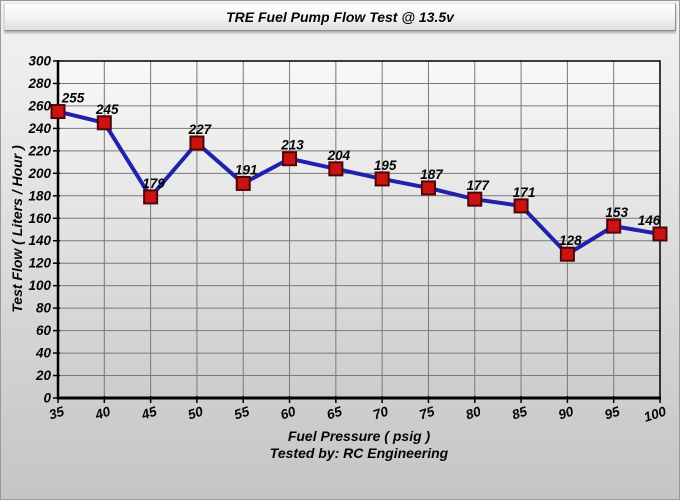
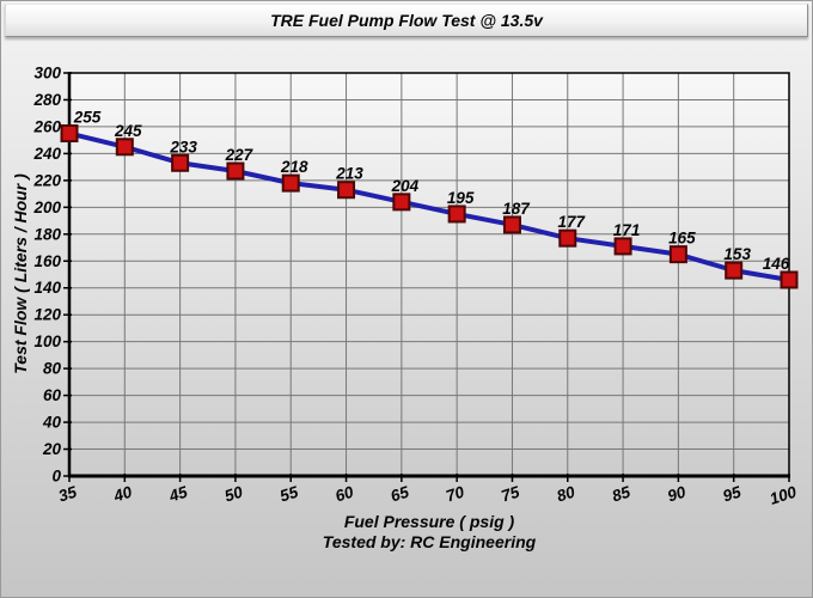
45: 179 -> 233
55: 191 -> 218
90: 128 -> 165
